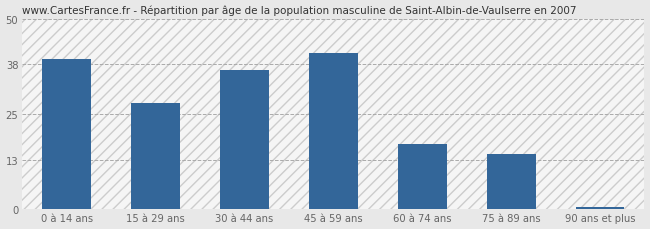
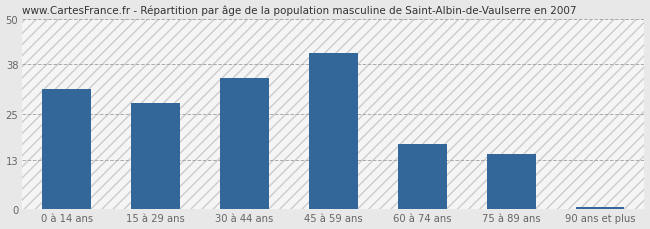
0 à 14 ans: 39.5 -> 31.5
30 à 44 ans: 36.5 -> 34.5
